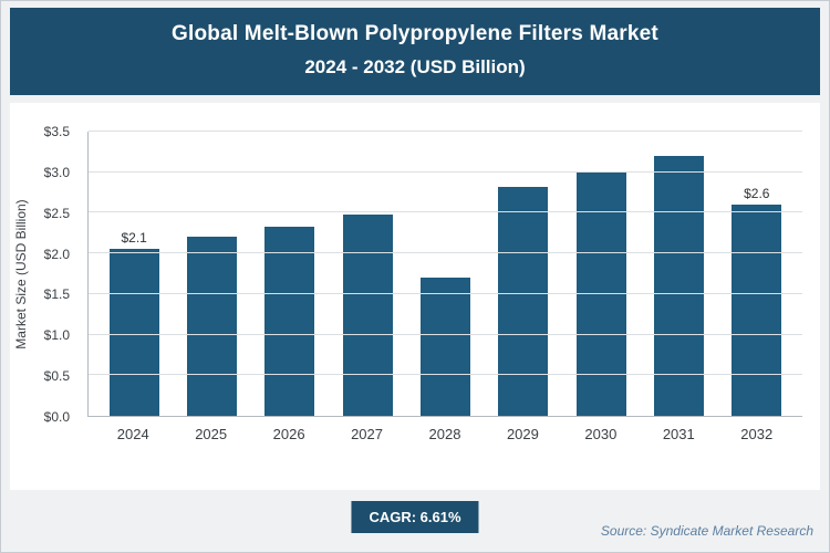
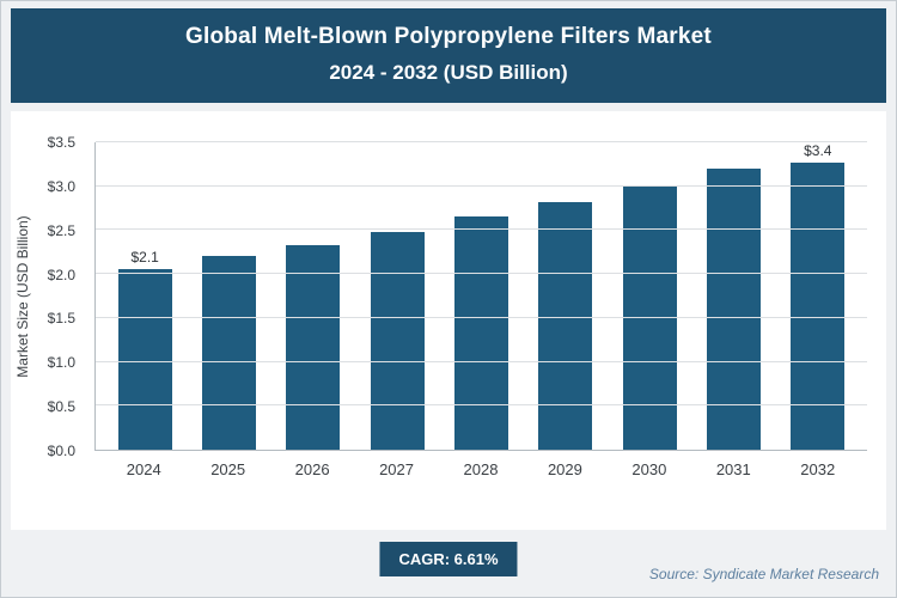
2028: $1.7 -> $2.6
2032: $2.6 -> $3.4
